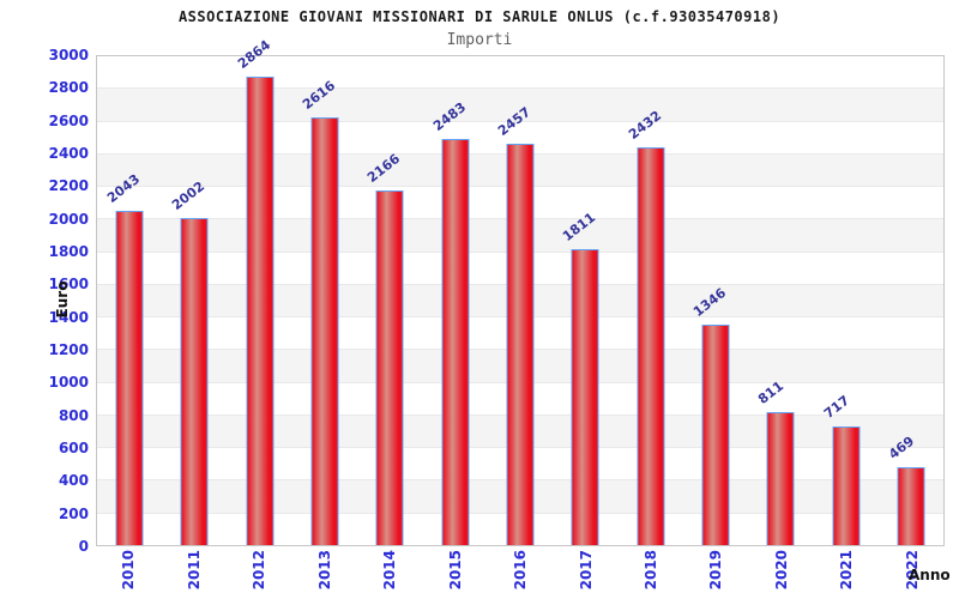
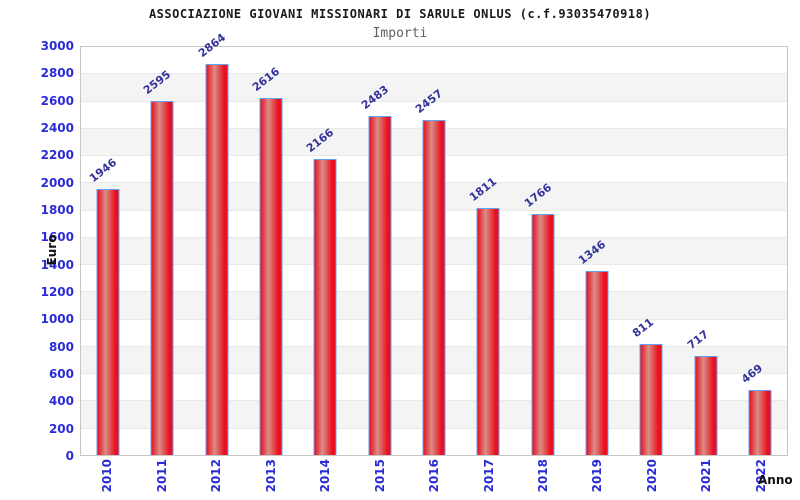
2010: 2043 -> 1946
2011: 2002 -> 2595
2018: 2432 -> 1766
